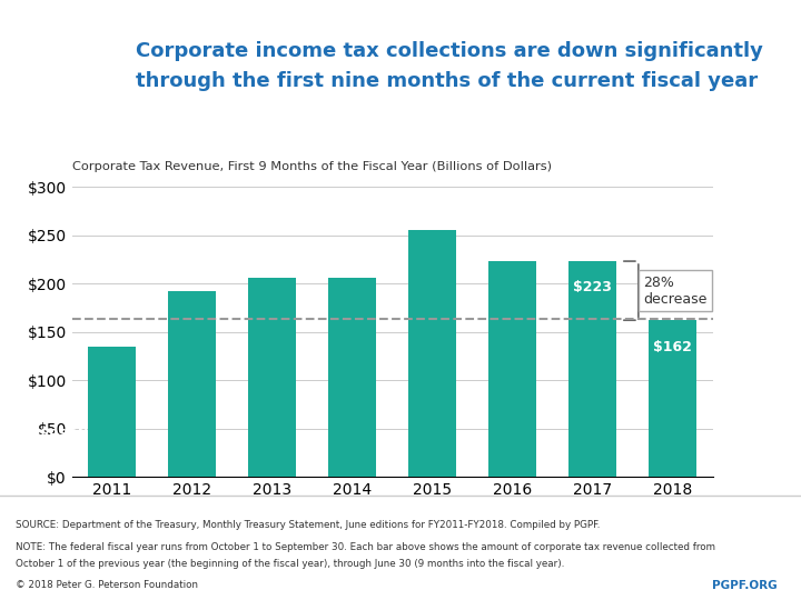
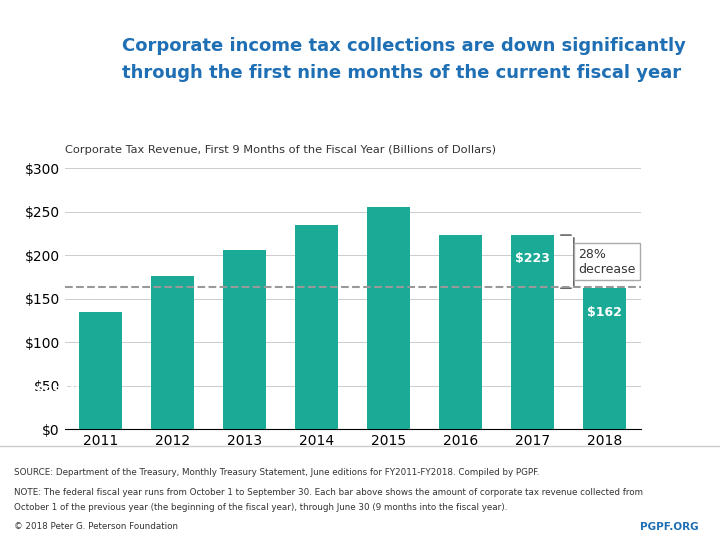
2012: $192 -> $176
2014: $206 -> $234
